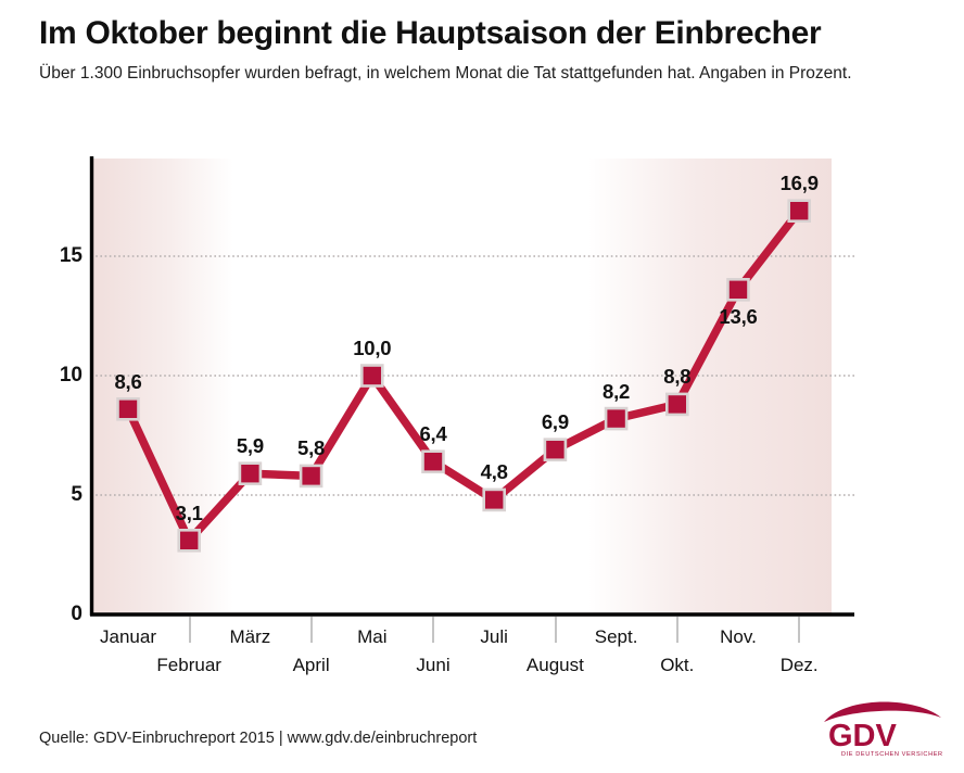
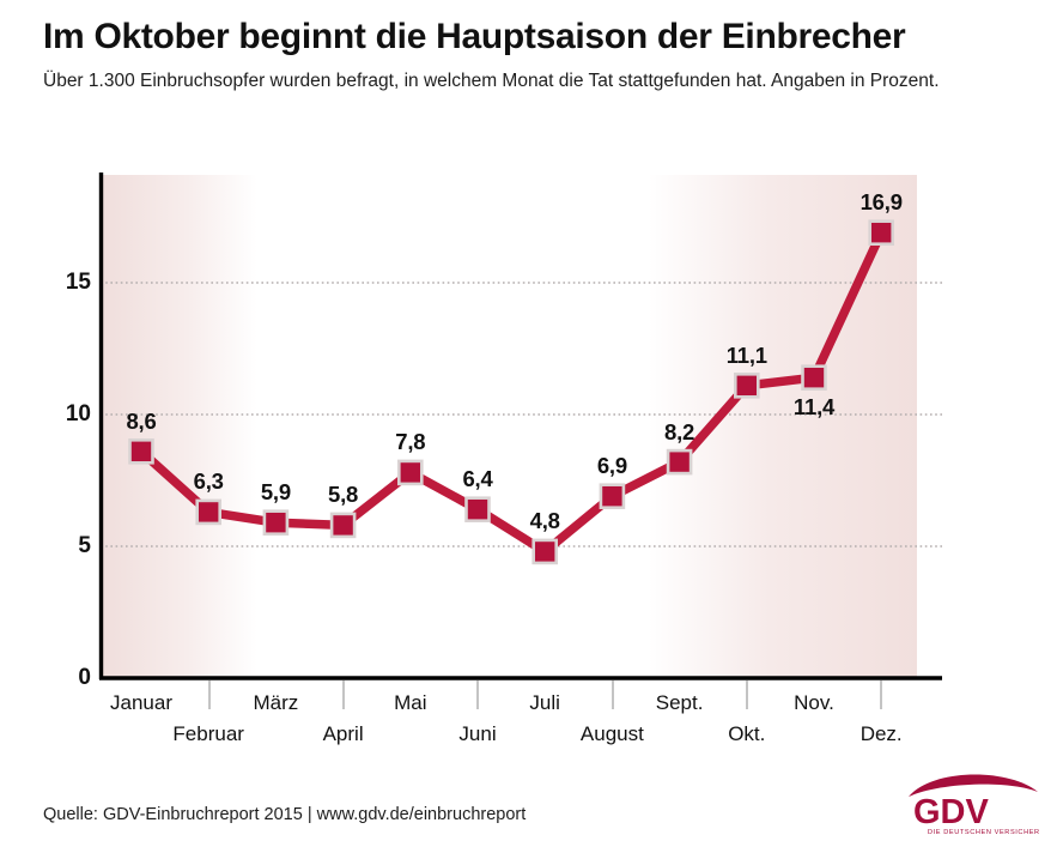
Februar: 3,1 -> 6,3
Mai: 10,0 -> 7,8
Okt.: 8,8 -> 11,1
Nov.: 13,6 -> 11,4
